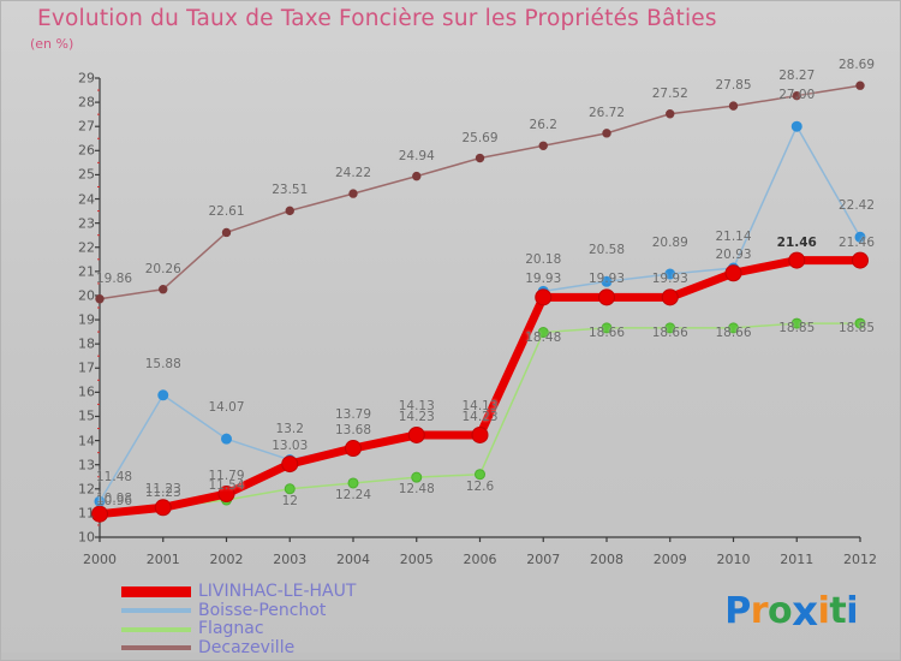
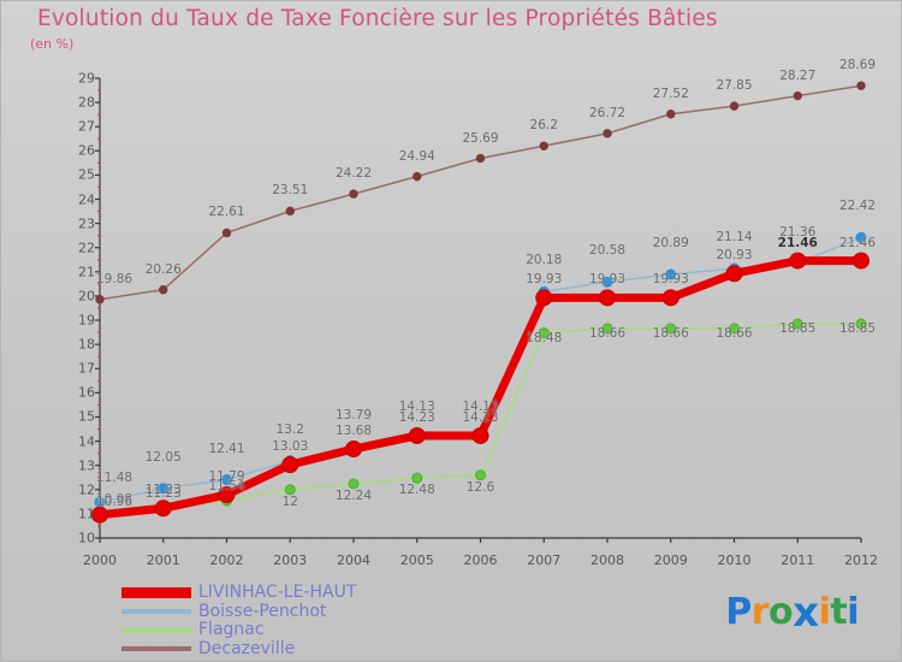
Boisse-Penchot/2001: 15.88 -> 12.05
Boisse-Penchot/2002: 14.07 -> 12.41
Boisse-Penchot/2011: 27.00 -> 21.36
